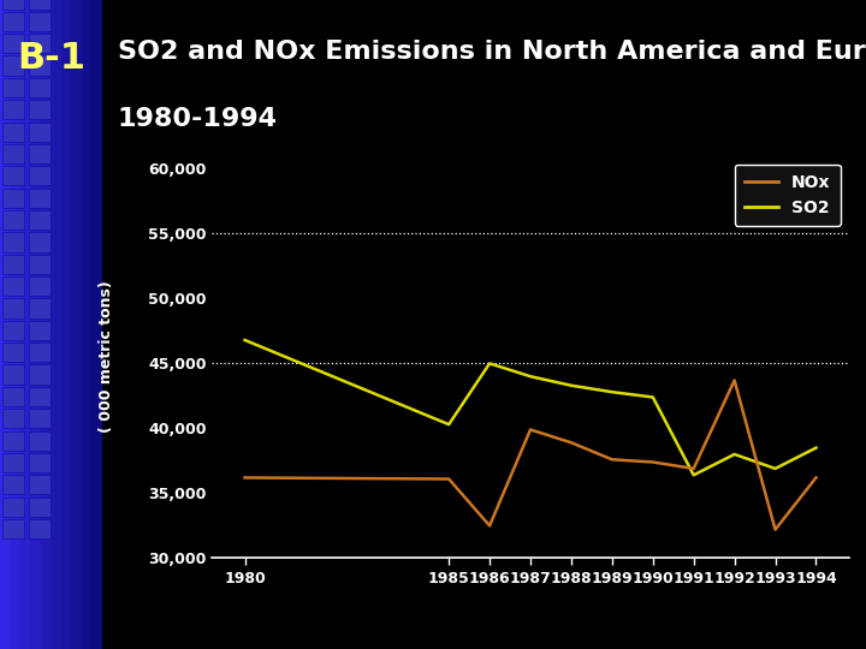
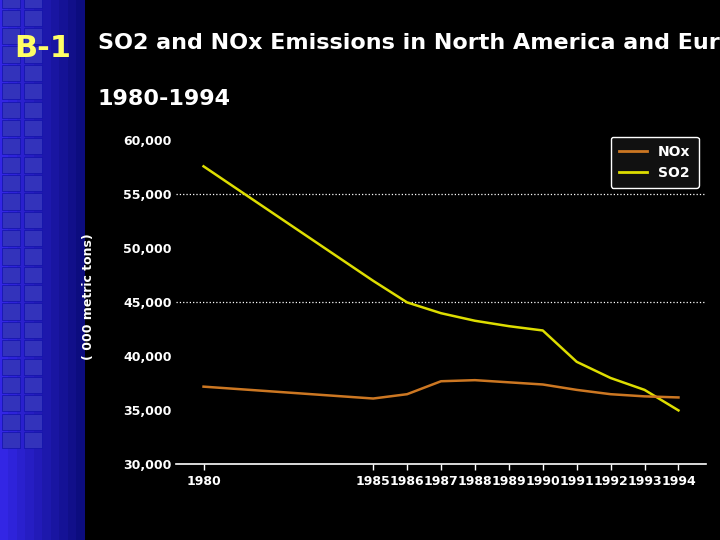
NOx/1980: 36,200 -> 37,200
SO2/1980: 46,800 -> 57,600
SO2/1985: 40,300 -> 47,000
NOx/1986: 32,500 -> 36,500
NOx/1987: 39,900 -> 37,700
NOx/1988: 38,900 -> 37,800
SO2/1991: 36,400 -> 39,500
NOx/1992: 43,700 -> 36,500
NOx/1993: 32,200 -> 36,300
SO2/1994: 38,500 -> 35,000
